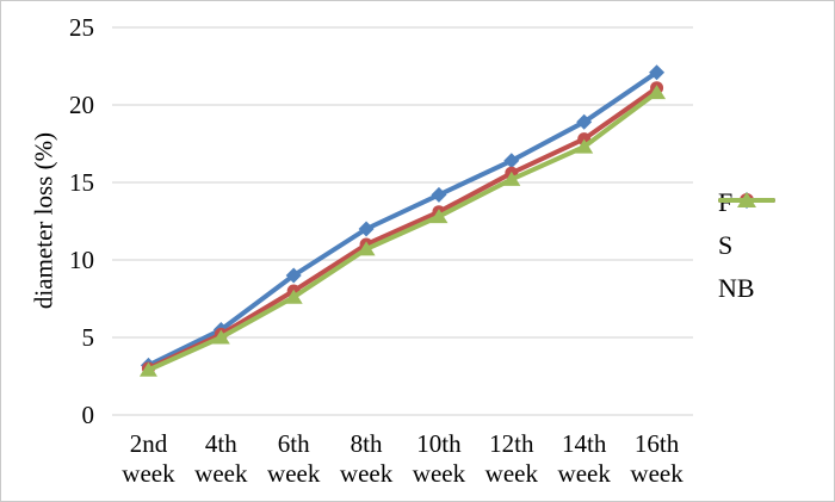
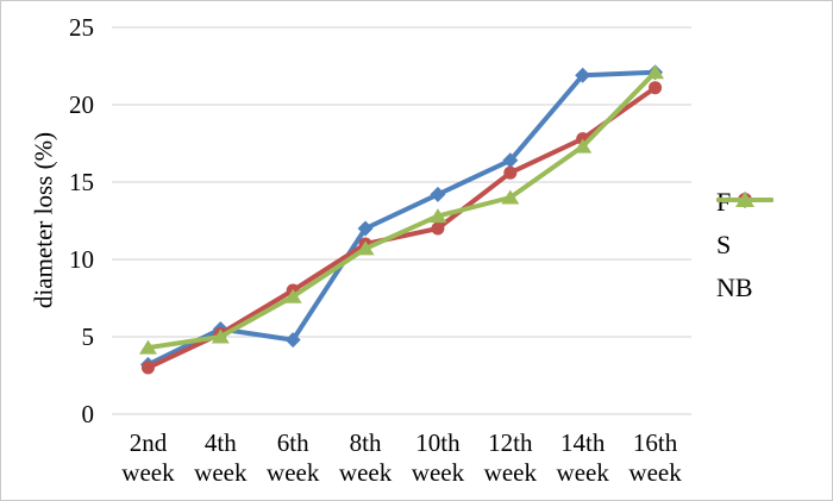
NB/2nd week: 2.9 -> 4.3
F/6th week: 9.0 -> 4.8
S/10th week: 13.1 -> 12.0
NB/12th week: 15.2 -> 14.0
F/14th week: 18.9 -> 21.9
NB/16th week: 20.8 -> 22.1
